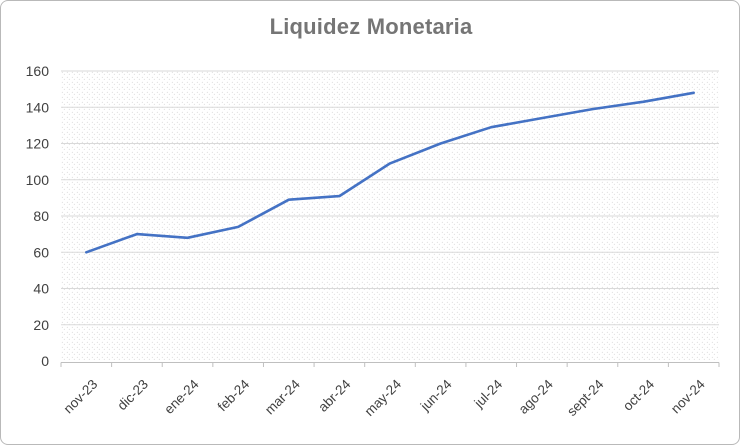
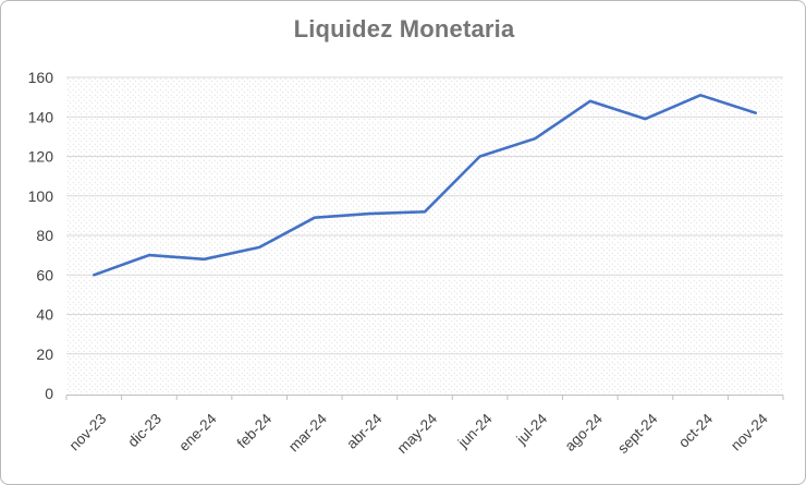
may-24: 109 -> 92
ago-24: 134 -> 148
oct-24: 143 -> 151
nov-24: 148 -> 142
